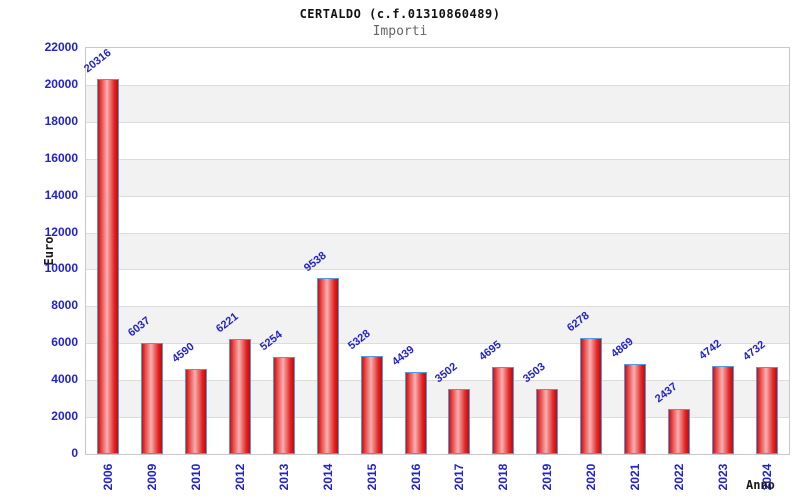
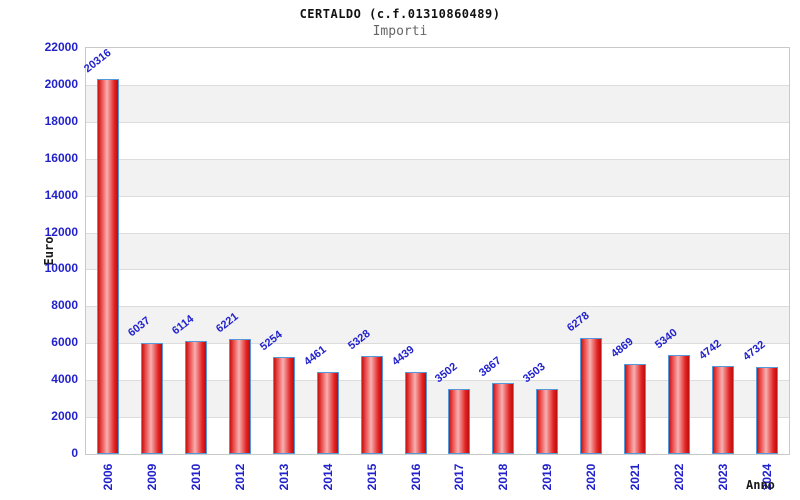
2010: 4590 -> 6114
2014: 9538 -> 4461
2018: 4695 -> 3867
2022: 2437 -> 5340
